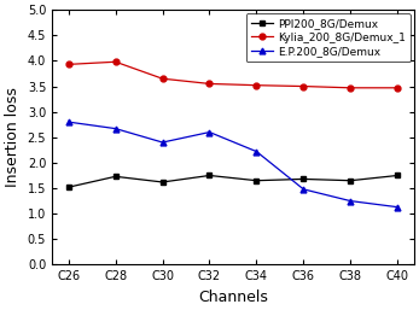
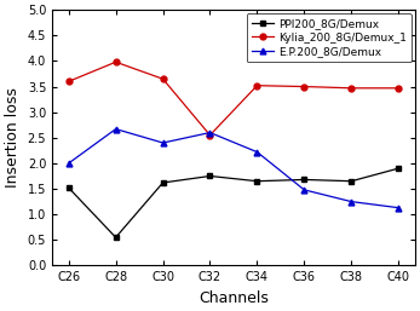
Kylia_200_8G/Demux_1/C26: 3.93 -> 3.60
E.P.200_8G/Demux/C26: 2.80 -> 2.00
PPI200_8G/Demux/C28: 1.73 -> 0.55
Kylia_200_8G/Demux_1/C32: 3.55 -> 2.55
PPI200_8G/Demux/C40: 1.75 -> 1.90
